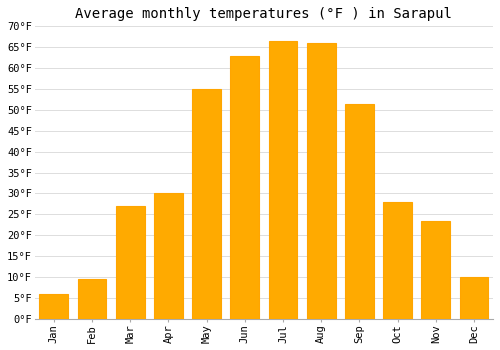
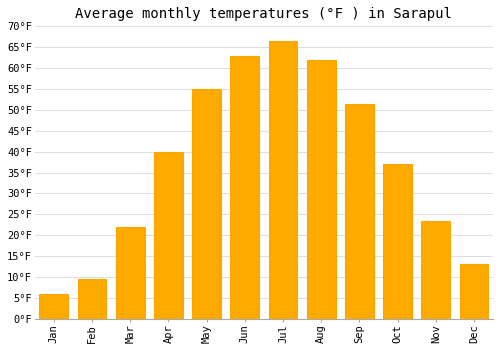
Mar: 27.0°F -> 22.0°F
Apr: 30.0°F -> 40.0°F
Aug: 66.0°F -> 62.0°F
Oct: 28.0°F -> 37.0°F
Dec: 10.0°F -> 13.0°F
